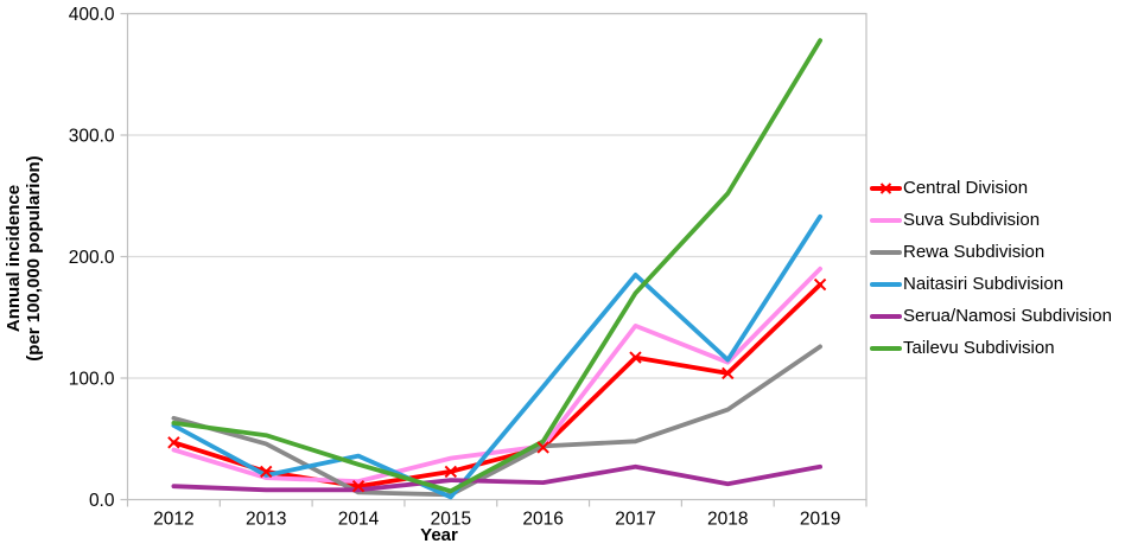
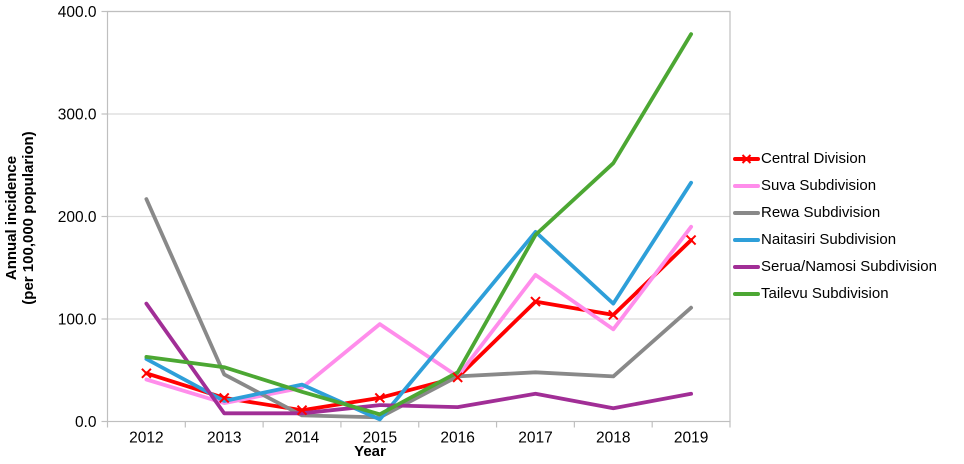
Rewa Subdivision/2012: 67 -> 217
Serua/Namosi Subdivision/2012: 11 -> 115
Suva Subdivision/2014: 15 -> 33
Suva Subdivision/2015: 34 -> 95
Tailevu Subdivision/2017: 170 -> 182
Suva Subdivision/2018: 113 -> 90
Rewa Subdivision/2018: 74 -> 44
Rewa Subdivision/2019: 126 -> 111
